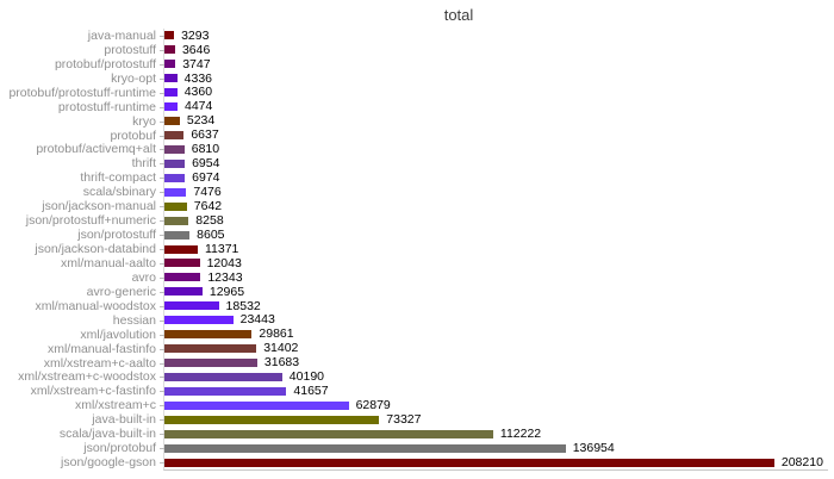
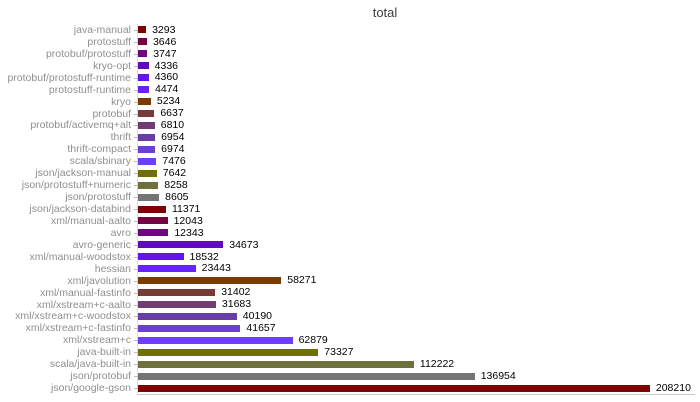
avro-generic: 12965 -> 34673
xml/javolution: 29861 -> 58271
